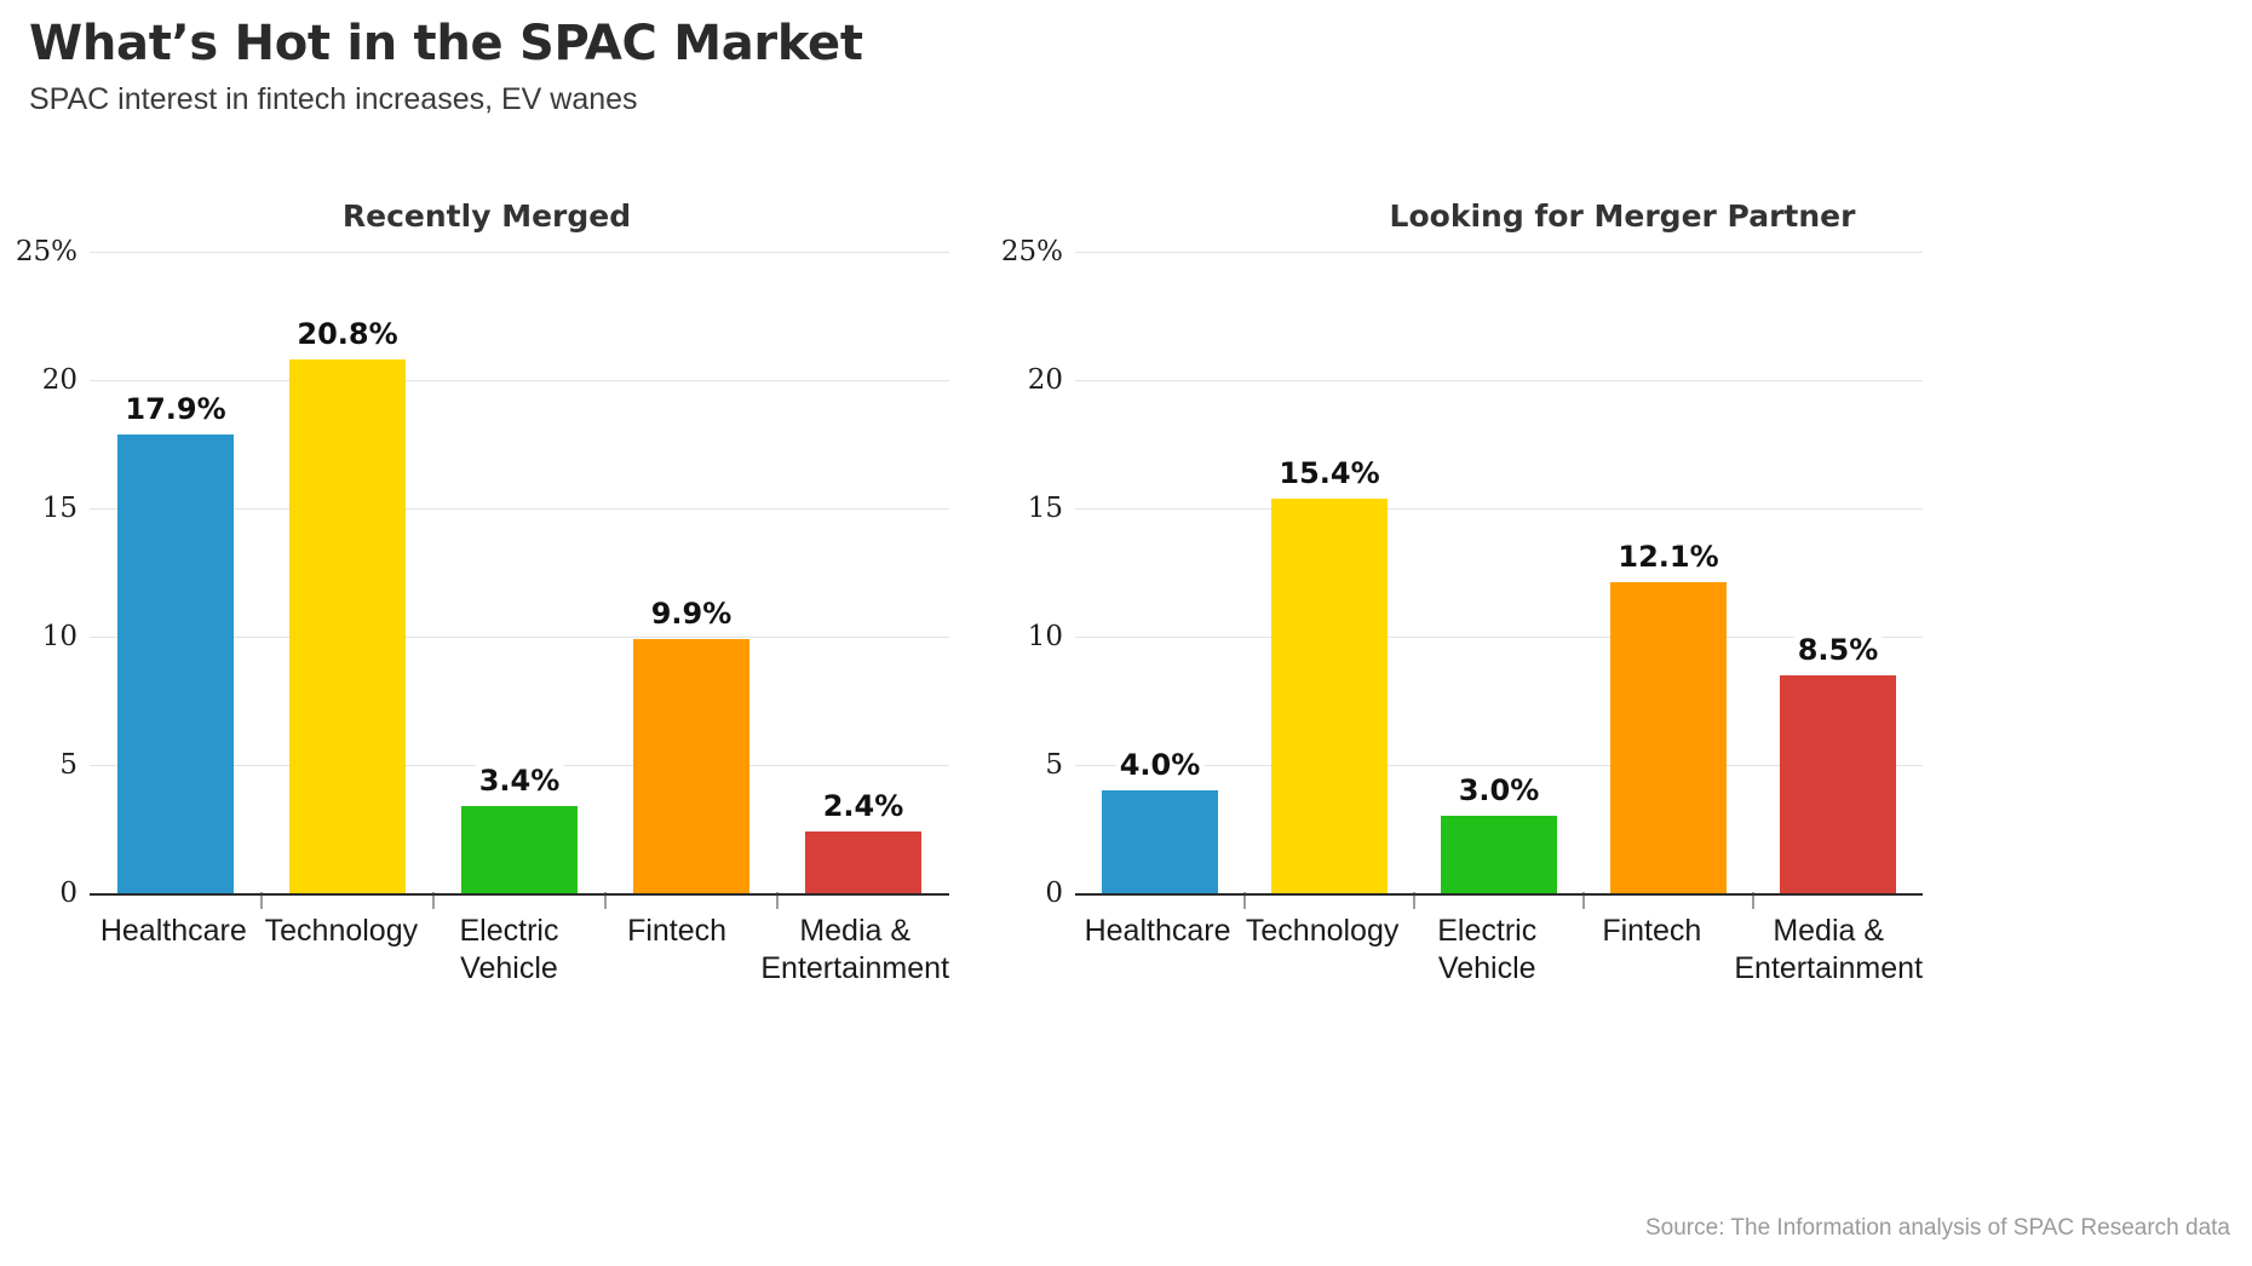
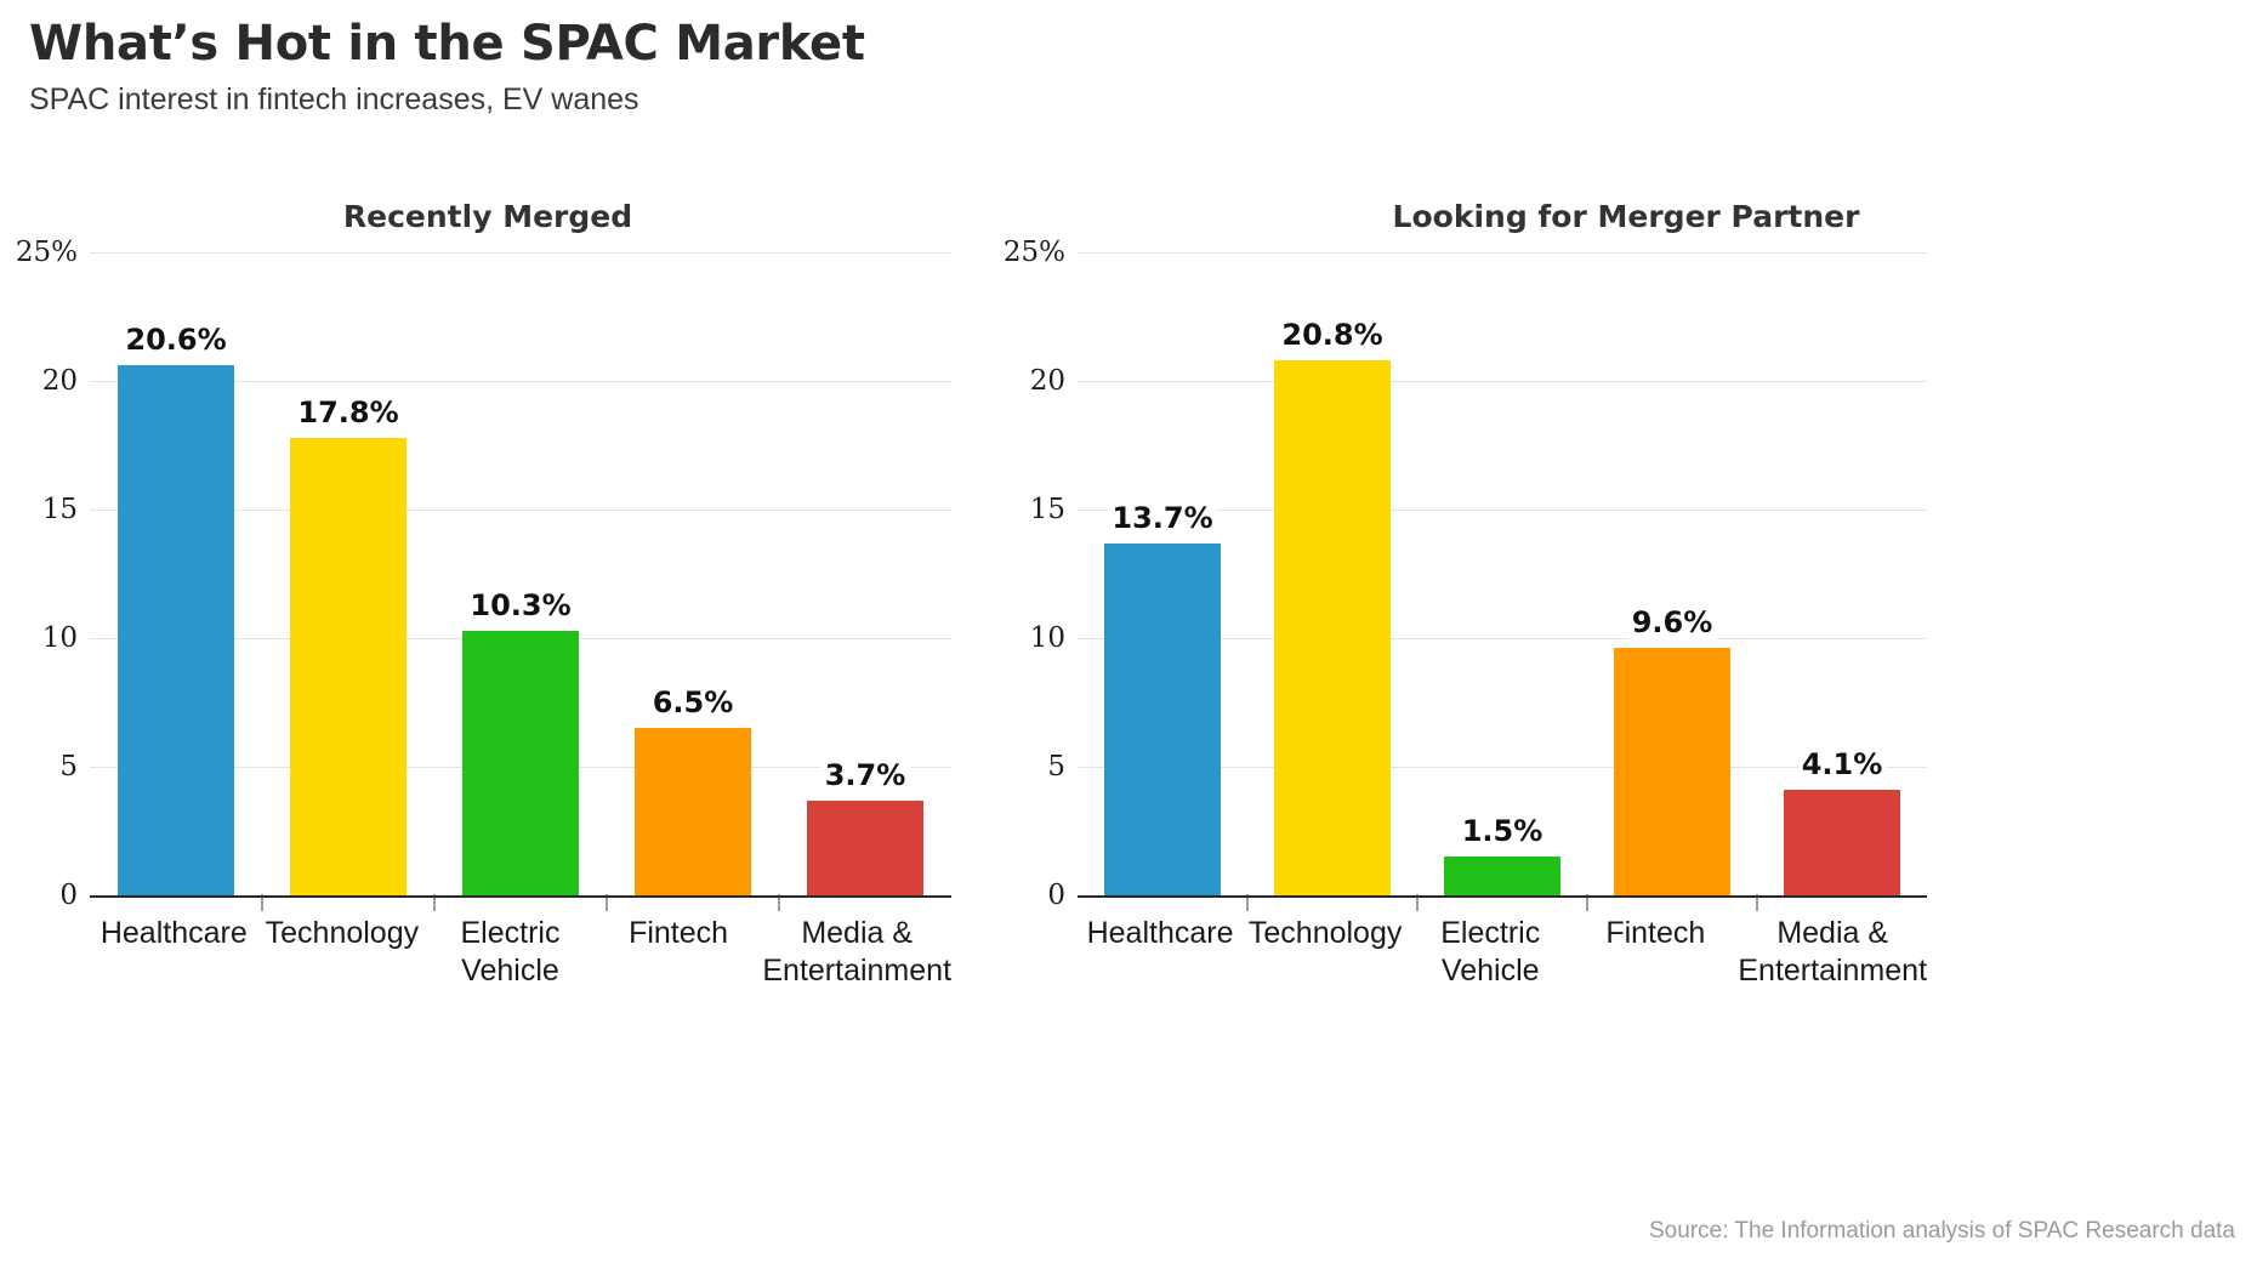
Recently Merged/Healthcare: 17.9% -> 20.6%
Recently Merged/Technology: 20.8% -> 17.8%
Recently Merged/Electric Vehicle: 3.4% -> 10.3%
Recently Merged/Fintech: 9.9% -> 6.5%
Recently Merged/Media & Entertainment: 2.4% -> 3.7%
Looking for Merger Partner/Healthcare: 4.0% -> 13.7%
Looking for Merger Partner/Technology: 15.4% -> 20.8%
Looking for Merger Partner/Electric Vehicle: 3.0% -> 1.5%
Looking for Merger Partner/Fintech: 12.1% -> 9.6%
Looking for Merger Partner/Media & Entertainment: 8.5% -> 4.1%
